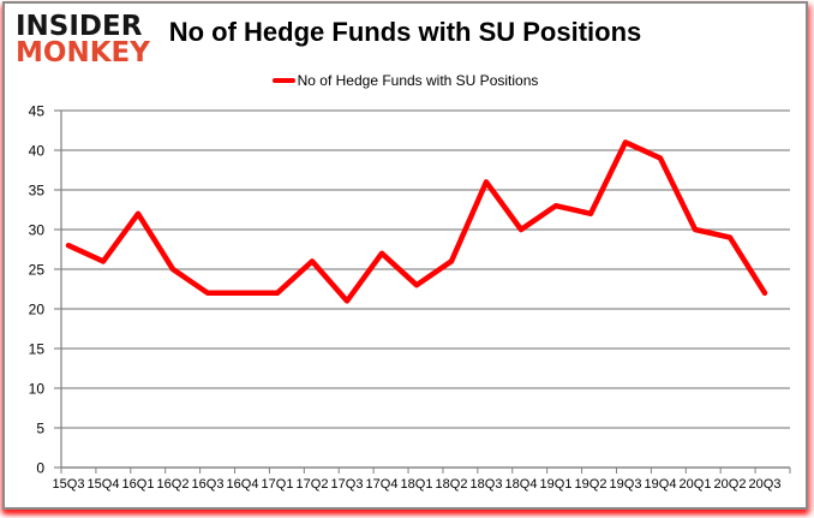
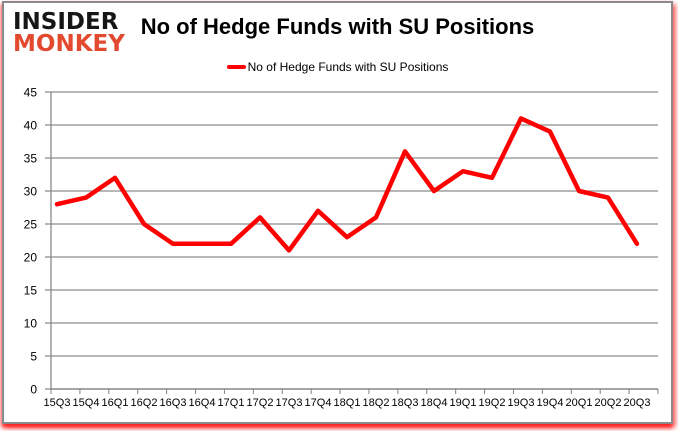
15Q4: 26 -> 29
